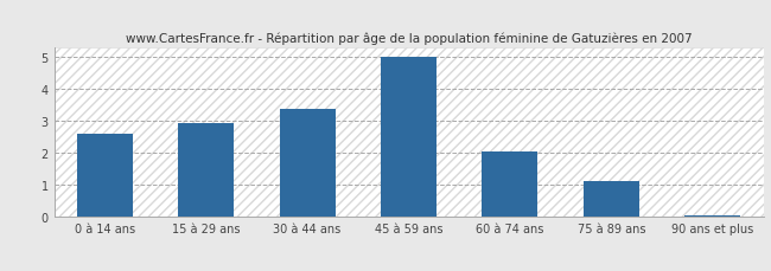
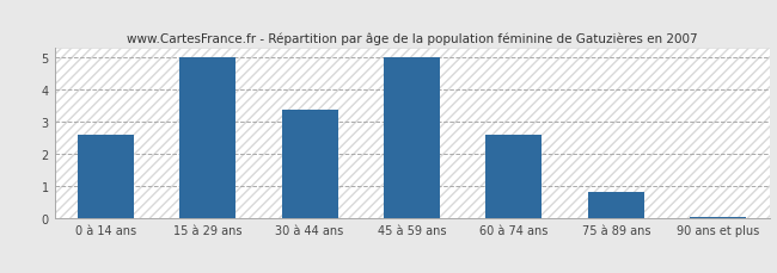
15 à 29 ans: 2.95 -> 5.00
60 à 74 ans: 2.05 -> 2.60
75 à 89 ans: 1.10 -> 0.80
